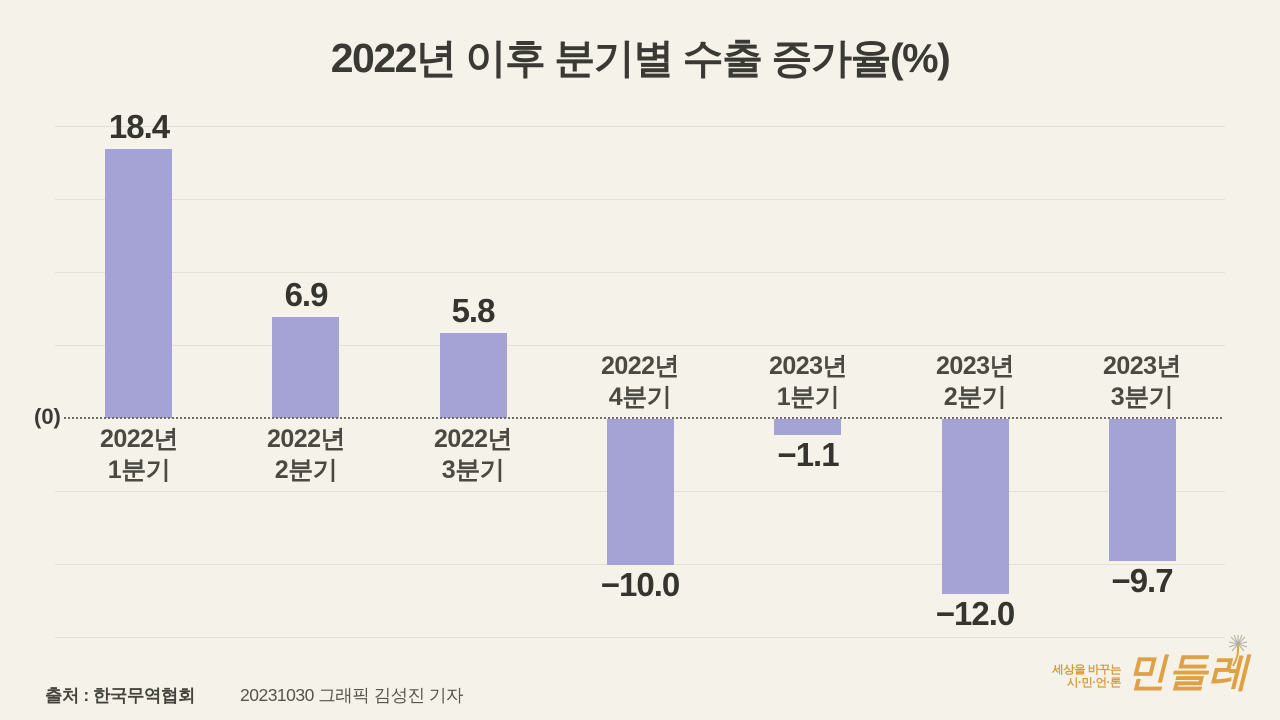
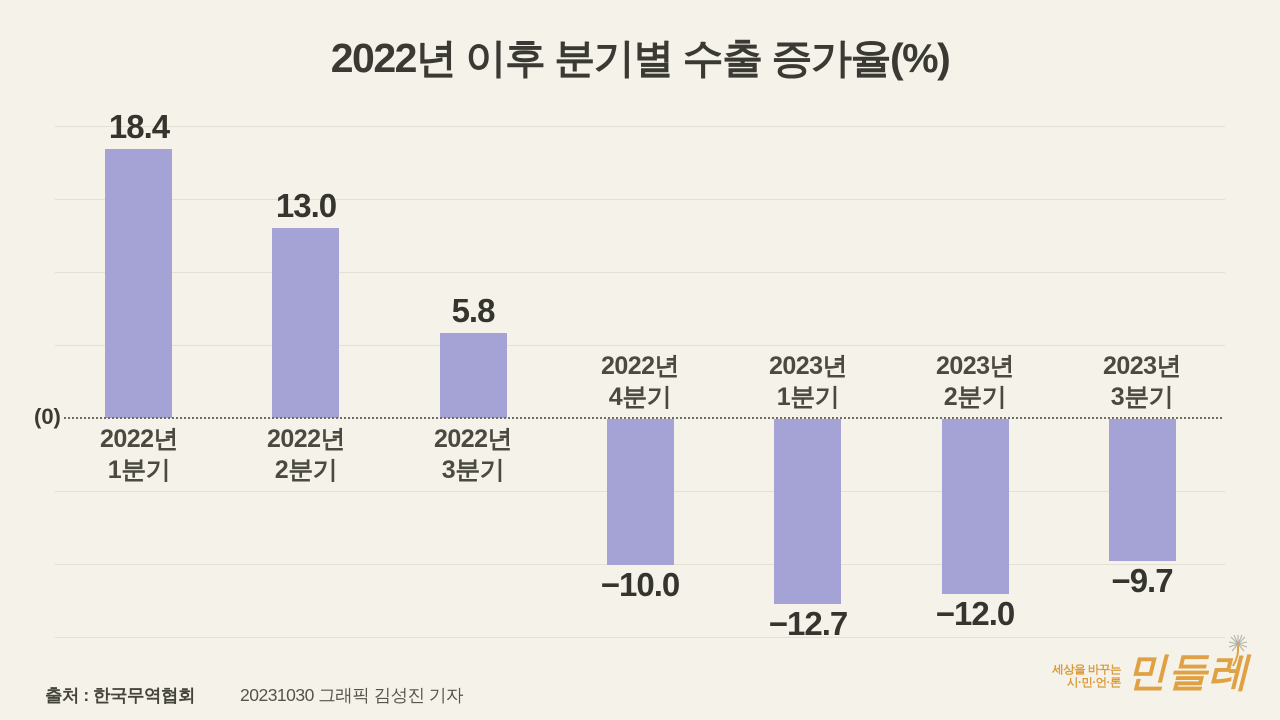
2022년 2분기: 6.9 -> 13.0
2023년 1분기: −1.1 -> −12.7
